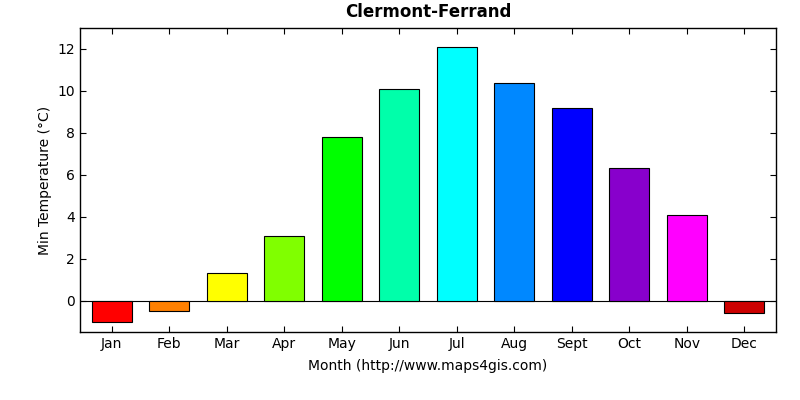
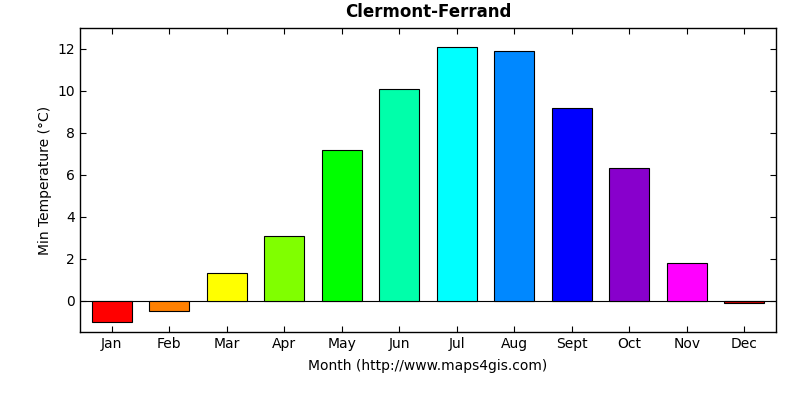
May: 7.8 -> 7.2
Aug: 10.4 -> 11.9
Nov: 4.1 -> 1.8
Dec: -0.6 -> -0.1
